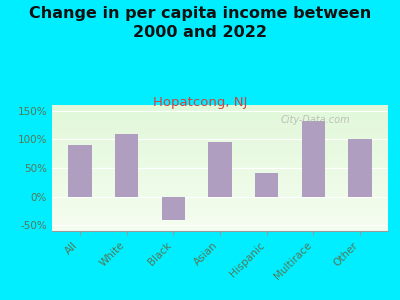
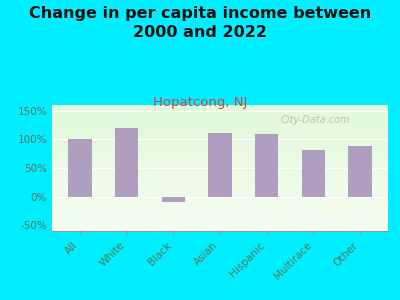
All: 90% -> 101%
White: 110% -> 120%
Black: -40% -> -10%
Asian: 96% -> 111%
Hispanic: 42% -> 110%
Multirace: 132% -> 81%
Other: 100% -> 88%
